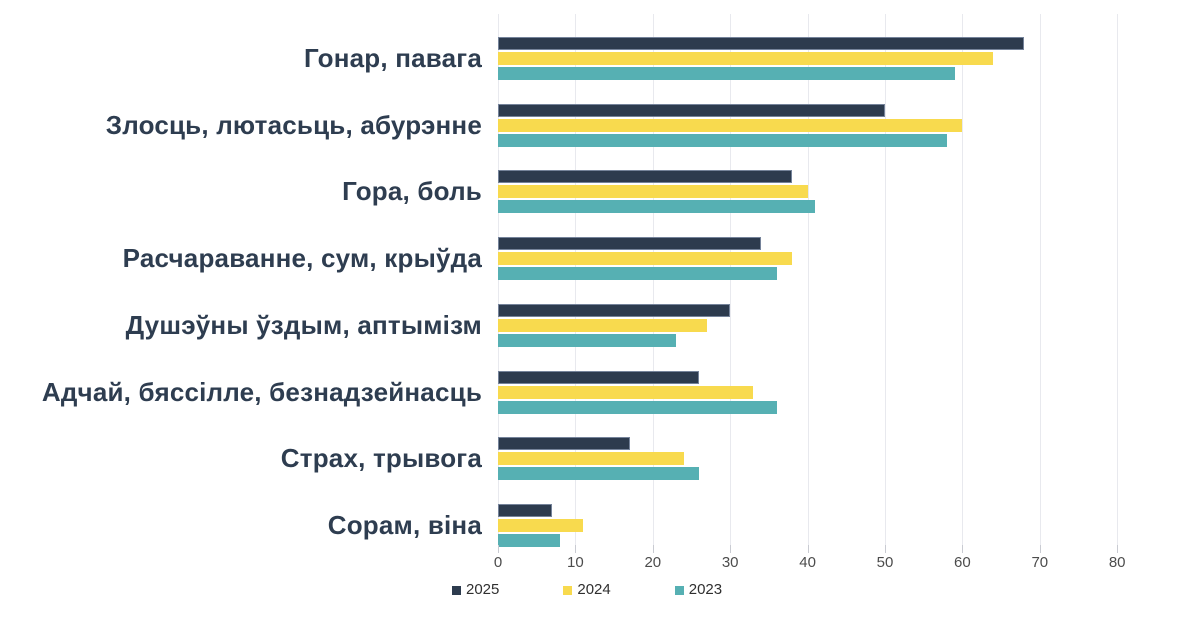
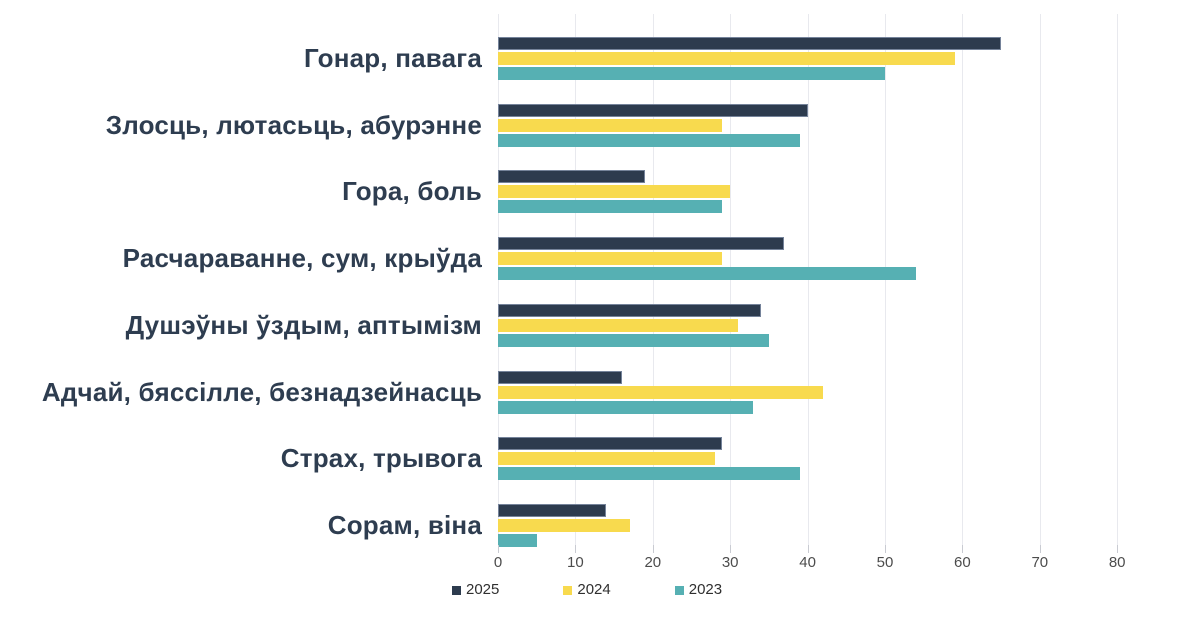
2025/Гонар, павага: 68 -> 65
2024/Гонар, павага: 64 -> 59
2023/Гонар, павага: 59 -> 50
2025/Злосць, лютасьць, абурэнне: 50 -> 40
2024/Злосць, лютасьць, абурэнне: 60 -> 29
2023/Злосць, лютасьць, абурэнне: 58 -> 39
2025/Гора, боль: 38 -> 19
2024/Гора, боль: 40 -> 30
2023/Гора, боль: 41 -> 29
2025/Расчараванне, сум, крыўда: 34 -> 37
2024/Расчараванне, сум, крыўда: 38 -> 29
2023/Расчараванне, сум, крыўда: 36 -> 54
2025/Душэўны ўздым, аптымізм: 30 -> 34
2024/Душэўны ўздым, аптымізм: 27 -> 31
2023/Душэўны ўздым, аптымізм: 23 -> 35
2025/Адчай, бяссілле, безнадзейнасць: 26 -> 16
2024/Адчай, бяссілле, безнадзейнасць: 33 -> 42
2023/Адчай, бяссілле, безнадзейнасць: 36 -> 33
2025/Страх, трывога: 17 -> 29
2024/Страх, трывога: 24 -> 28
2023/Страх, трывога: 26 -> 39
2025/Сорам, віна: 7 -> 14
2024/Сорам, віна: 11 -> 17
2023/Сорам, віна: 8 -> 5
